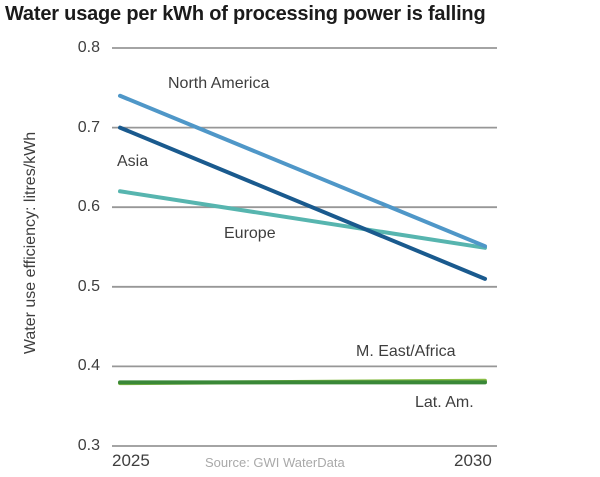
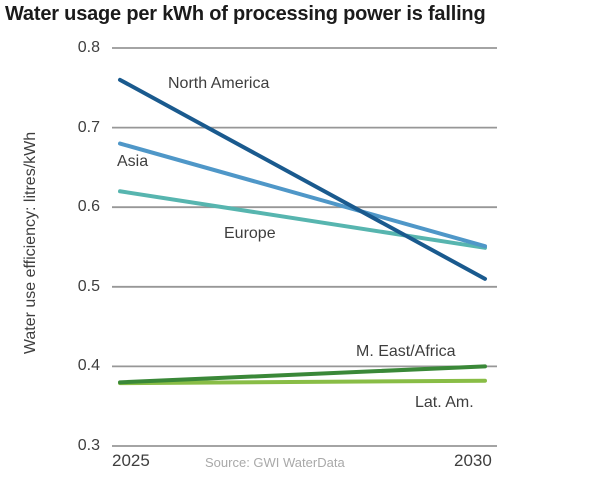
North America/2025: 0.70 -> 0.76
Asia/2025: 0.74 -> 0.68
M. East/Africa/2030: 0.38 -> 0.40
